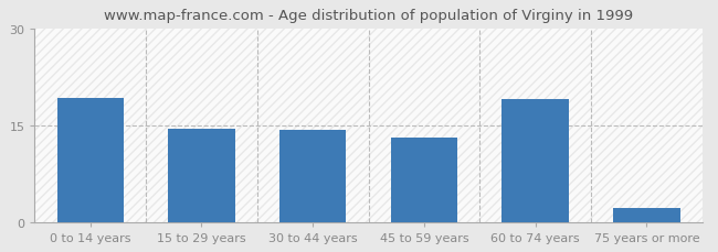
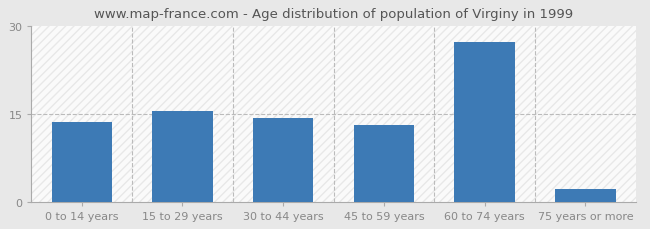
0 to 14 years: 19.2 -> 13.5
15 to 29 years: 14.4 -> 15.5
60 to 74 years: 19.0 -> 27.2
